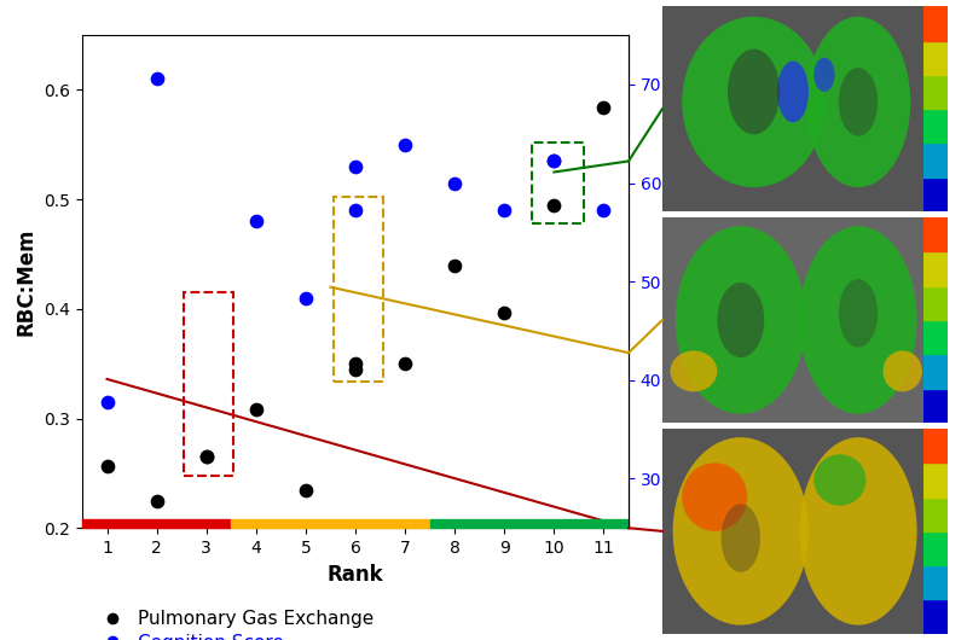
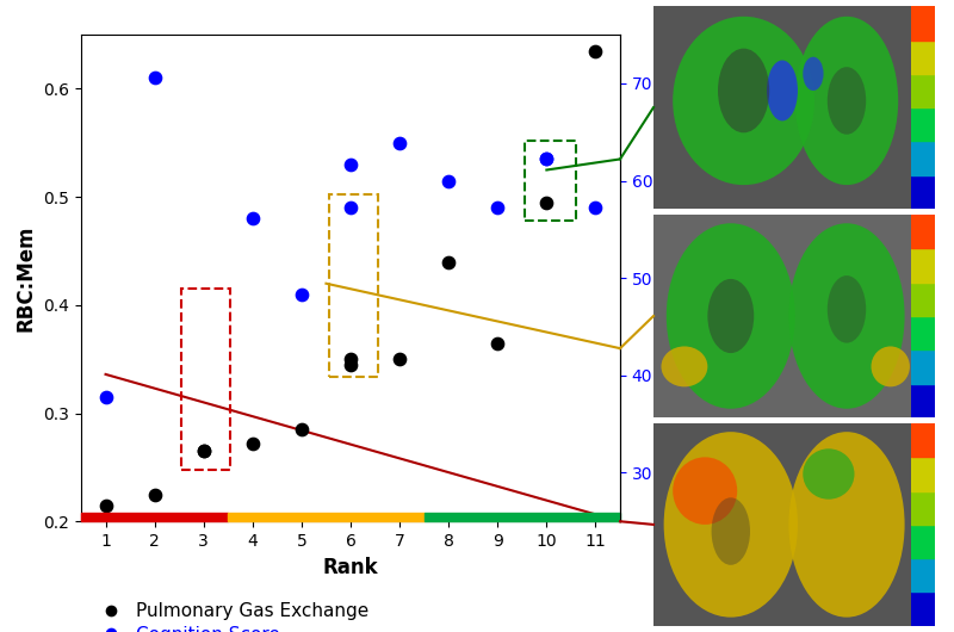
Pulmonary Gas Exchange/1: 0.256 -> 0.215
Pulmonary Gas Exchange/4: 0.308 -> 0.272
Pulmonary Gas Exchange/5: 0.234 -> 0.285
Pulmonary Gas Exchange/9: 0.396 -> 0.365
Pulmonary Gas Exchange/11: 0.584 -> 0.635
